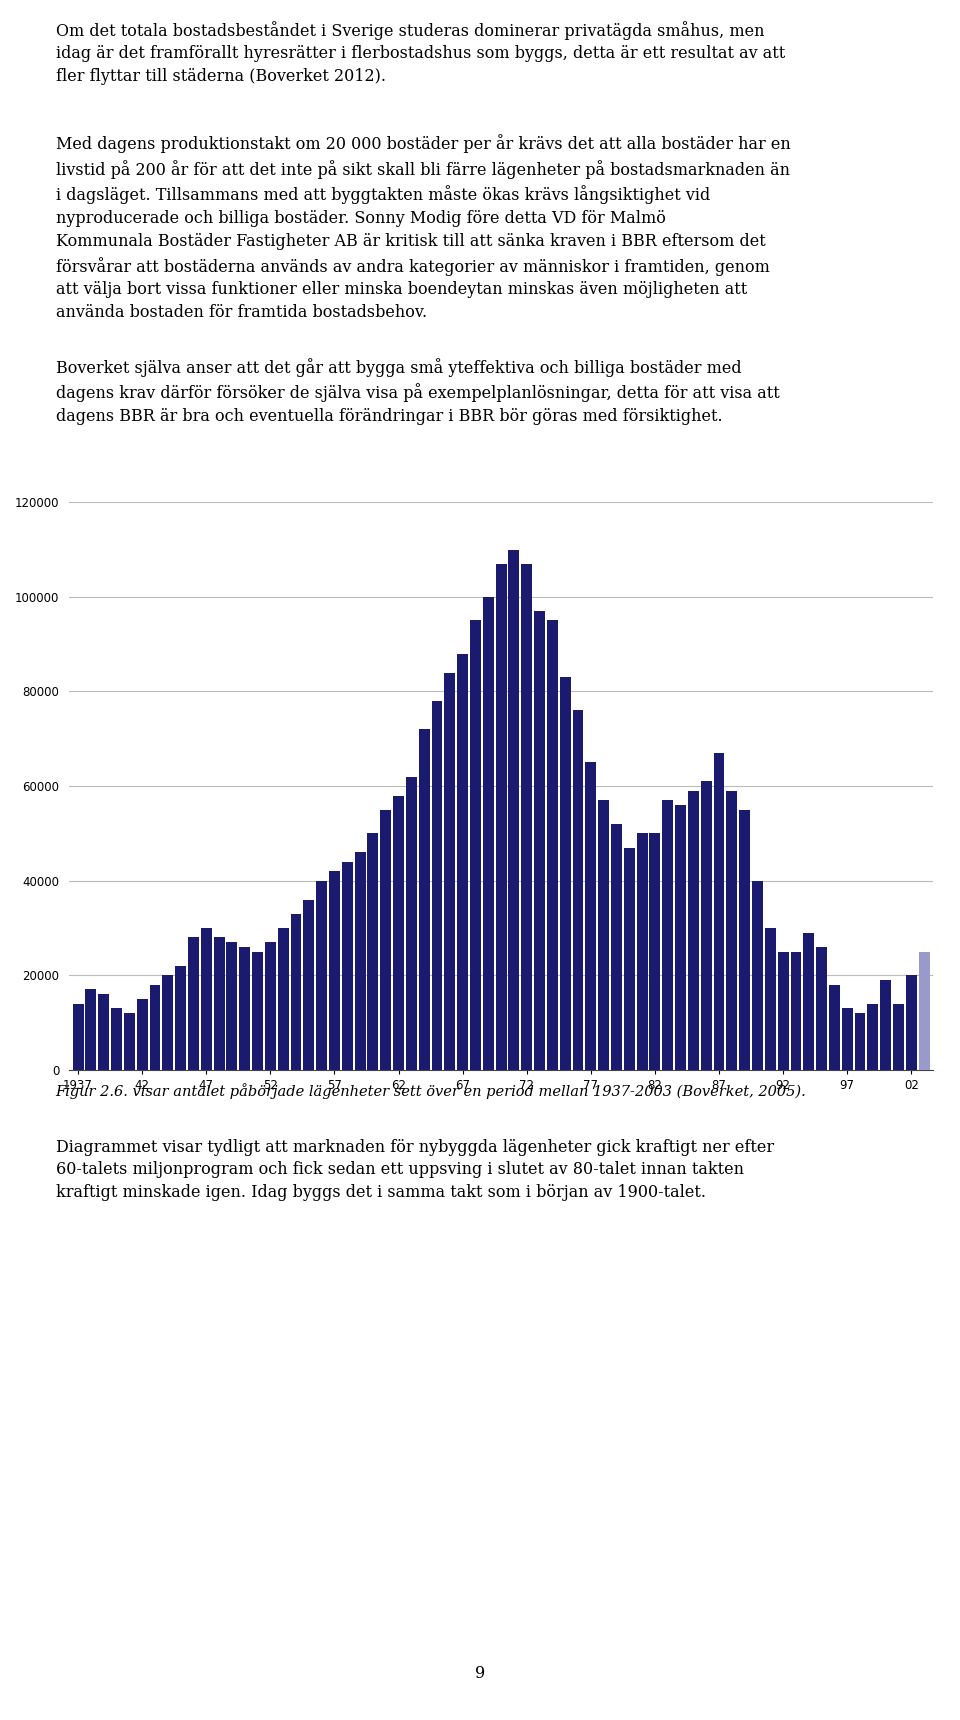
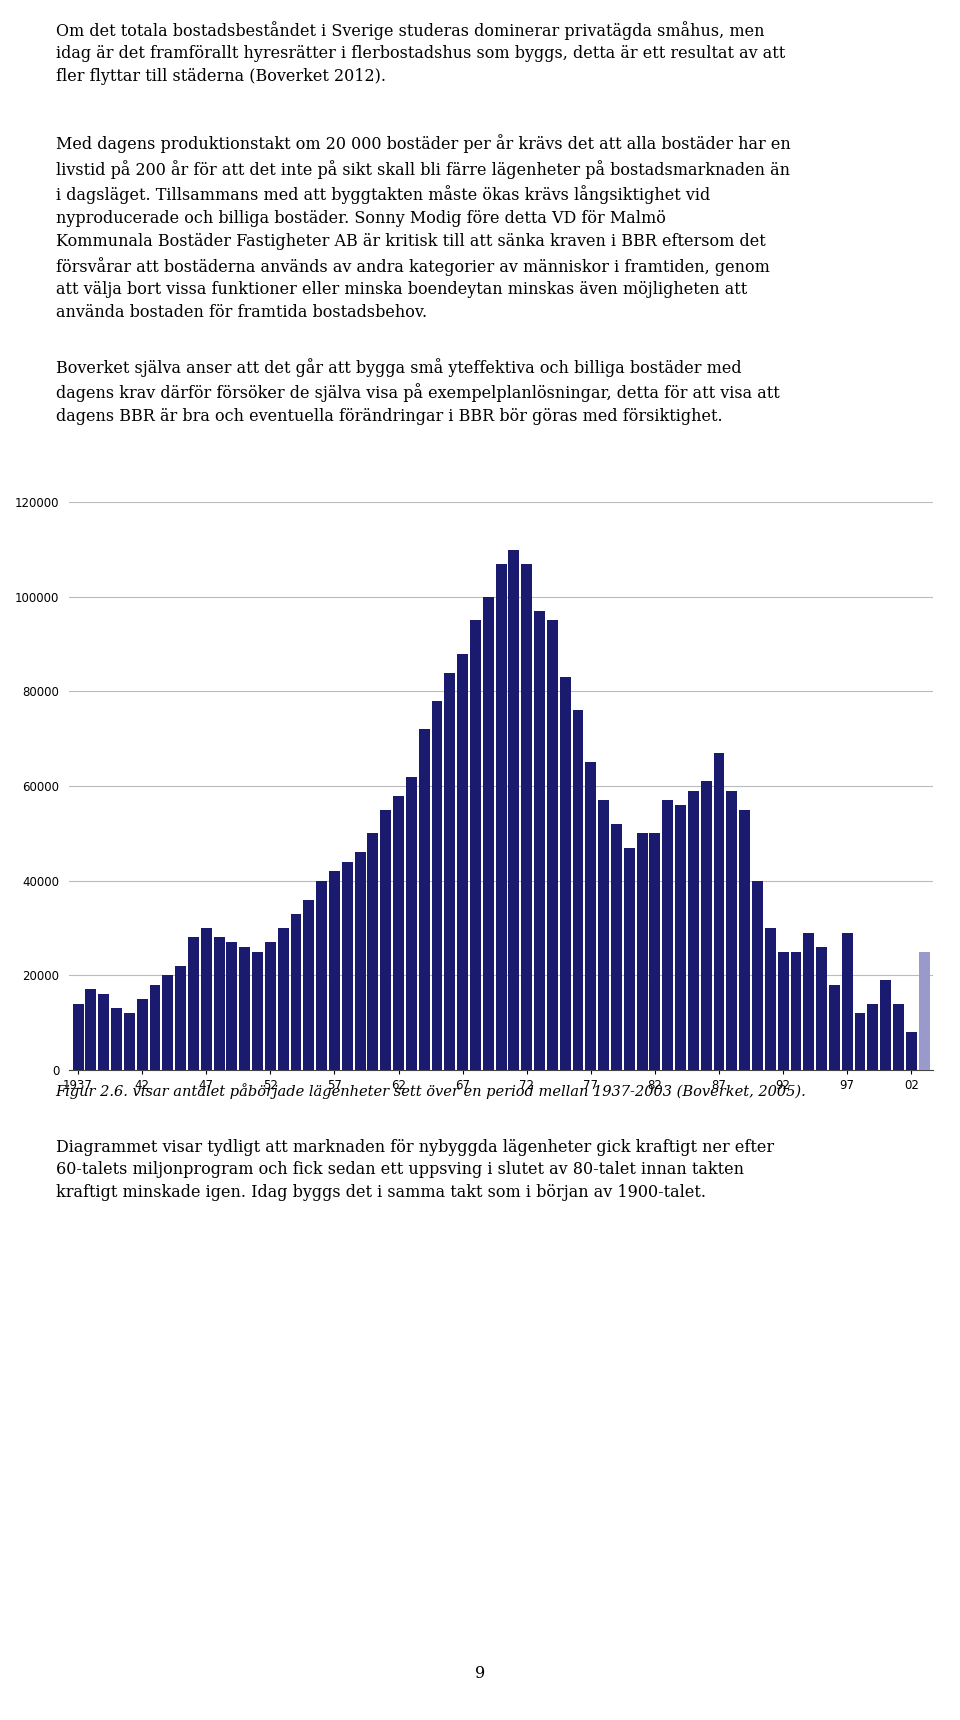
97: 13000 -> 29000
02: 20000 -> 8000
